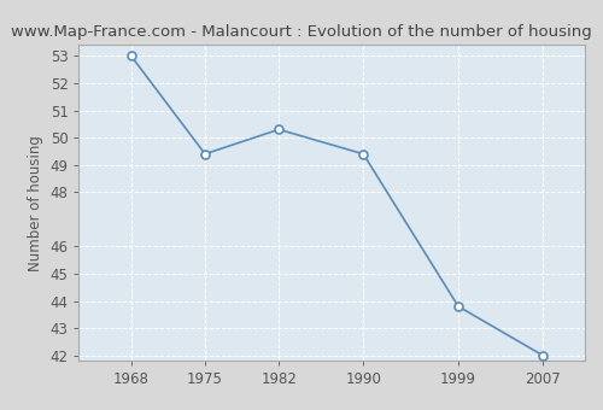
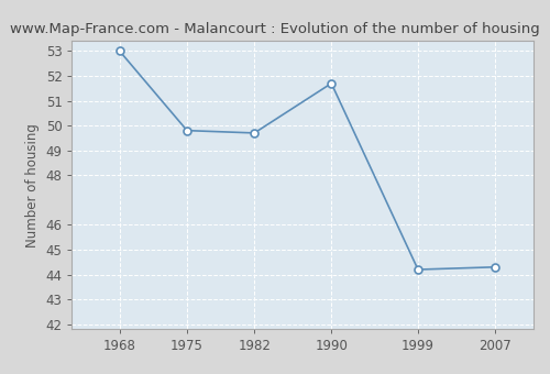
1975: 49.4 -> 49.8
1982: 50.3 -> 49.7
1990: 49.4 -> 51.7
1999: 43.8 -> 44.2
2007: 42.0 -> 44.3
